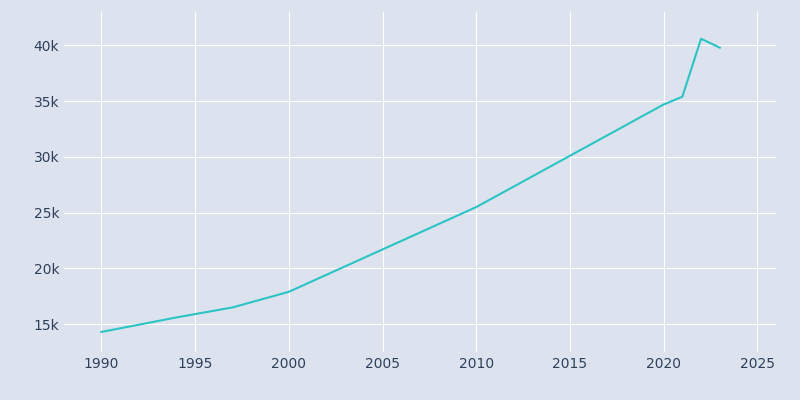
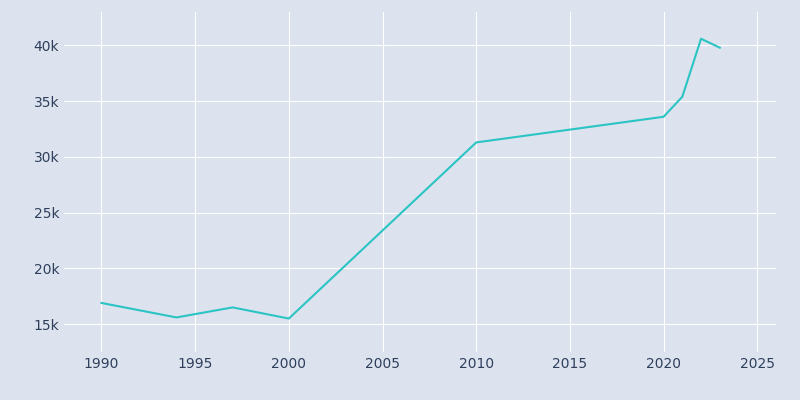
1990: 14.3k -> 16.9k
2000: 17.9k -> 15.5k
2010: 25.5k -> 31.3k
2020: 34.7k -> 33.6k
